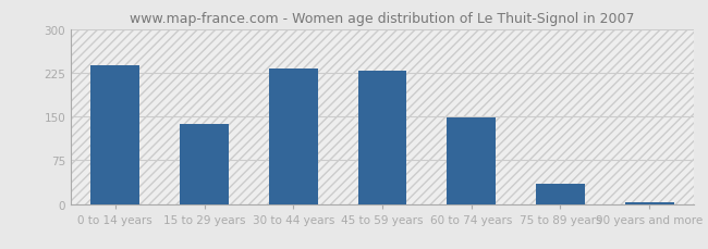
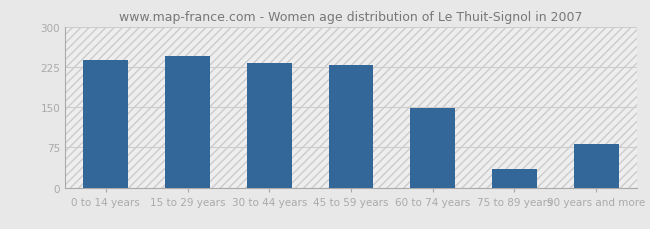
15 to 29 years: 138 -> 246
90 years and more: 3 -> 82
